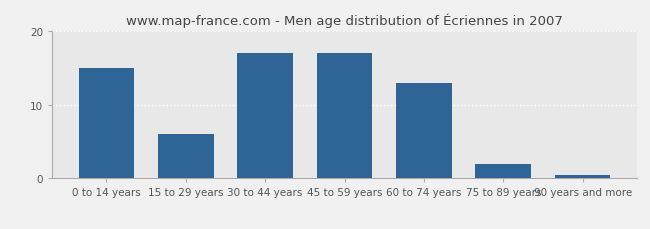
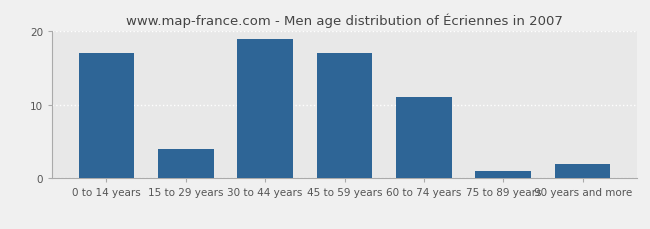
0 to 14 years: 15.0 -> 17.0
15 to 29 years: 6.0 -> 4.0
30 to 44 years: 17.0 -> 19.0
60 to 74 years: 13.0 -> 11.0
75 to 89 years: 2.0 -> 1.0
90 years and more: 0.5 -> 2.0
